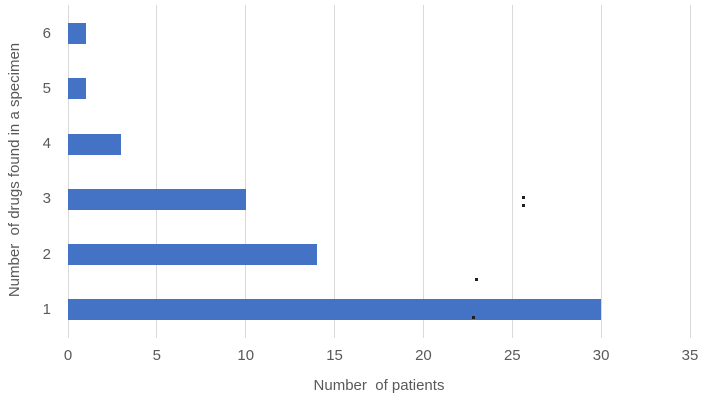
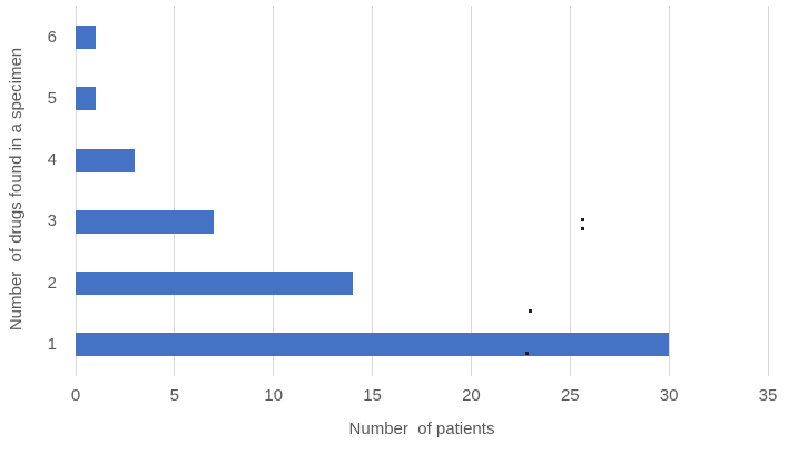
3: 10 -> 7
